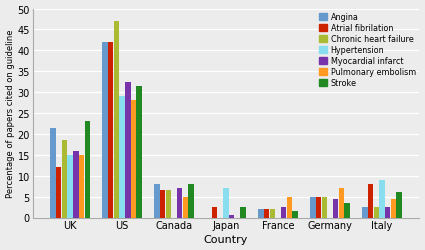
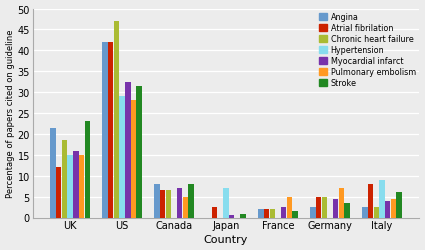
Stroke/Japan: 2.5 -> 0.8
Angina/Germany: 5.0 -> 2.5
Myocardial infarct/Italy: 2.5 -> 4.0
